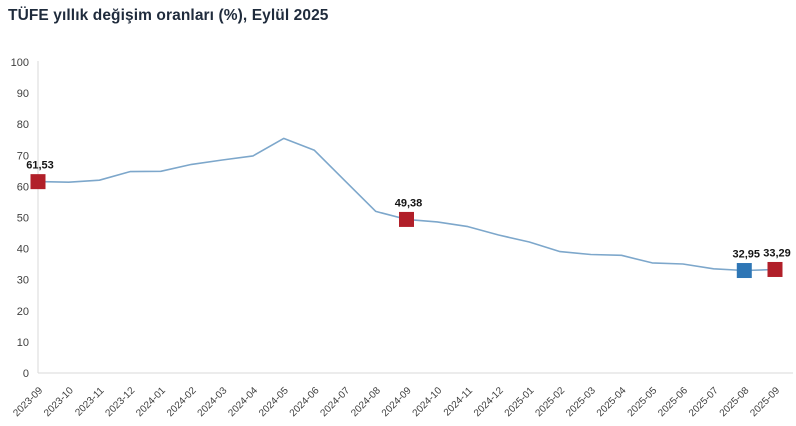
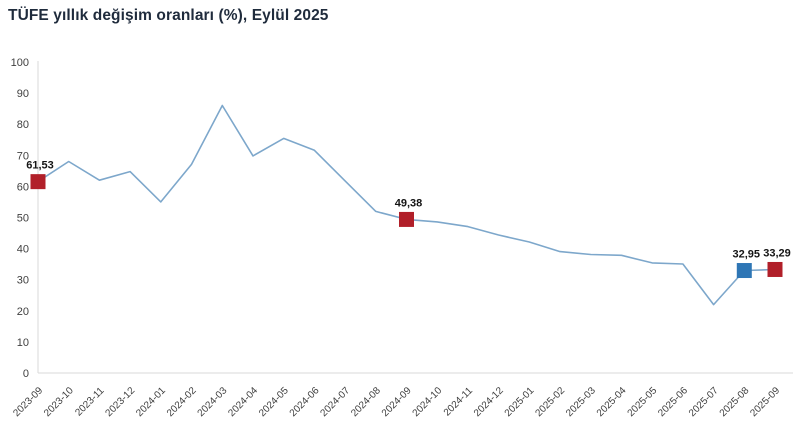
2023-10: 61 -> 68
2024-01: 65 -> 55
2024-03: 68 -> 86
2025-07: 34 -> 22
